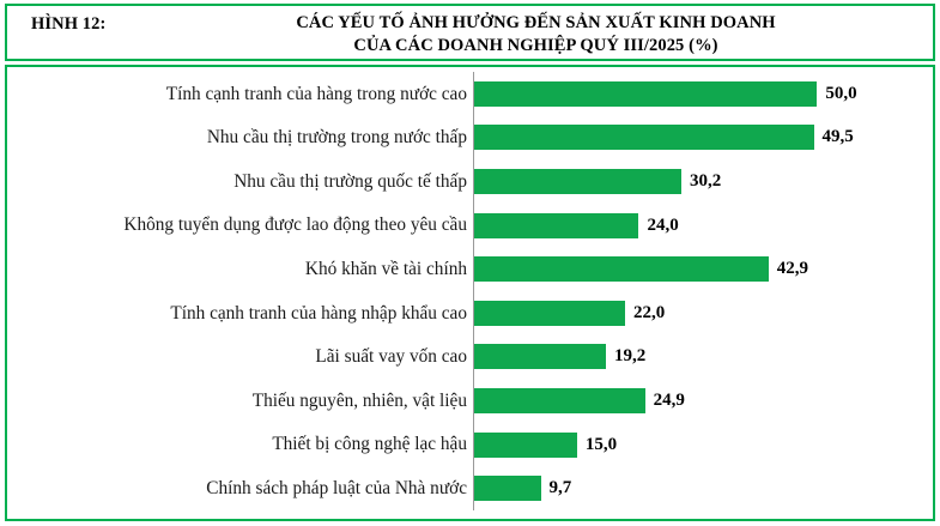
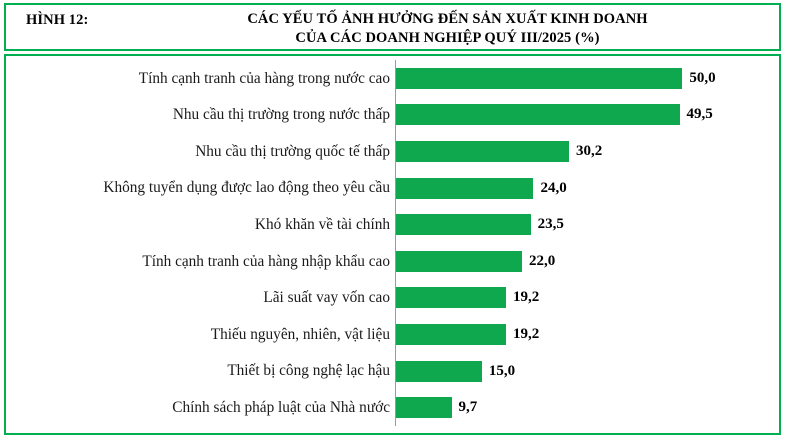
Khó khăn về tài chính: 42,9 -> 23,5
Thiếu nguyên, nhiên, vật liệu: 24,9 -> 19,2
